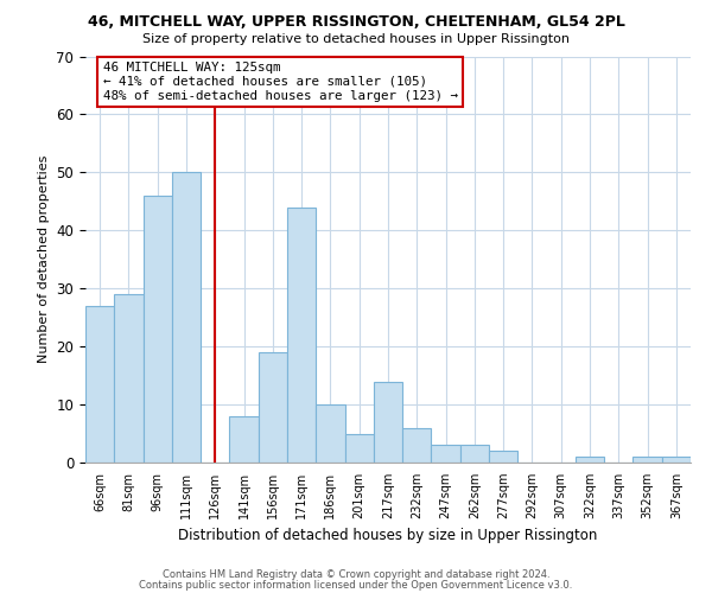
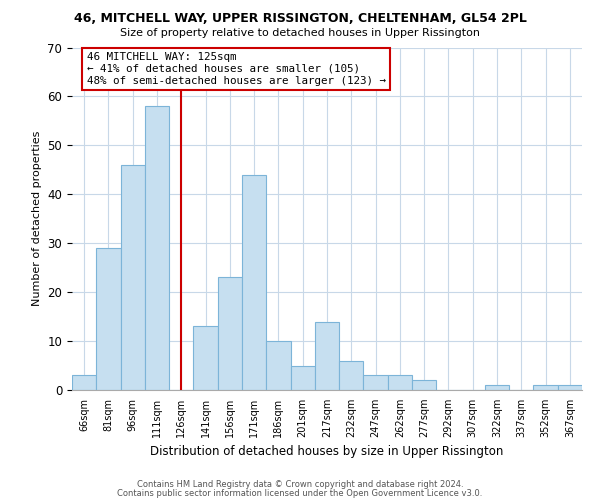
66sqm: 27 -> 3
111sqm: 50 -> 58
141sqm: 8 -> 13
156sqm: 19 -> 23
